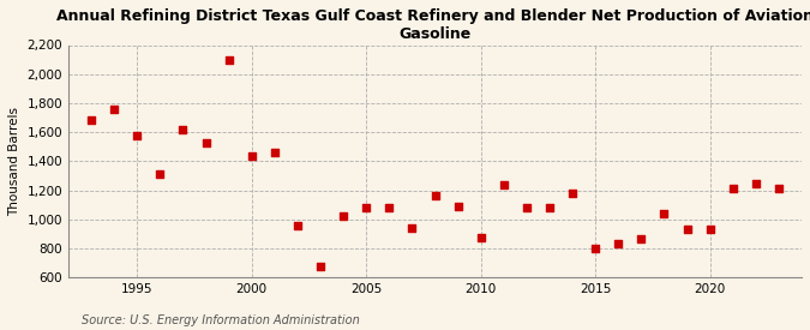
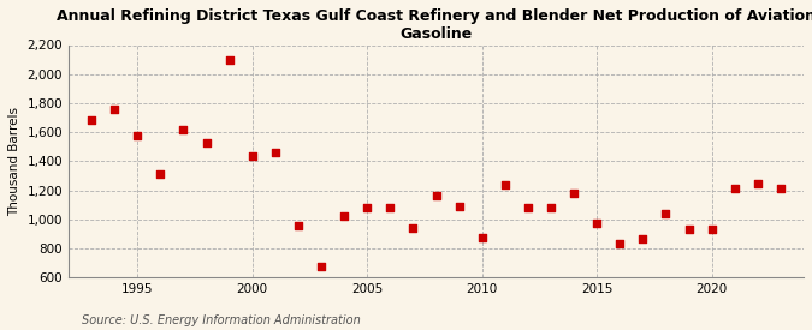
2015: 800 -> 980
